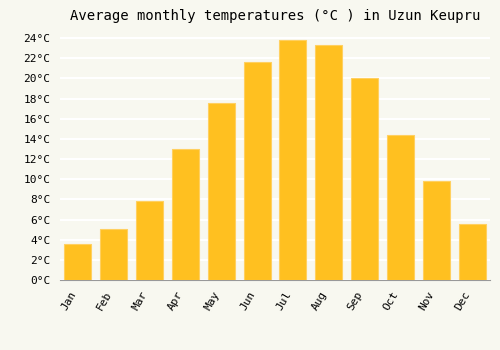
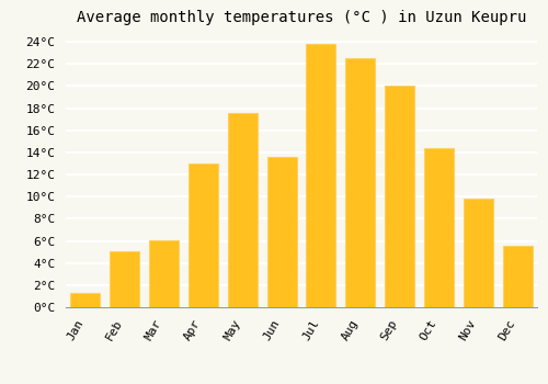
Jan: 3.6°C -> 1.3°C
Mar: 7.8°C -> 6.1°C
Jun: 21.6°C -> 13.6°C
Aug: 23.3°C -> 22.5°C
